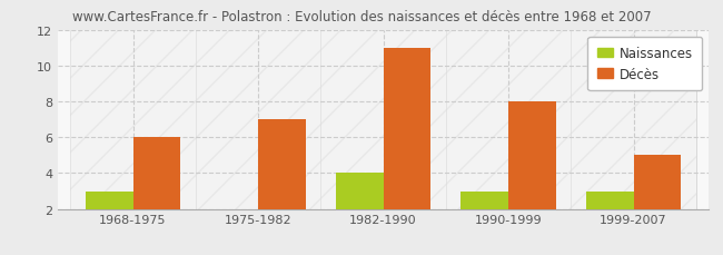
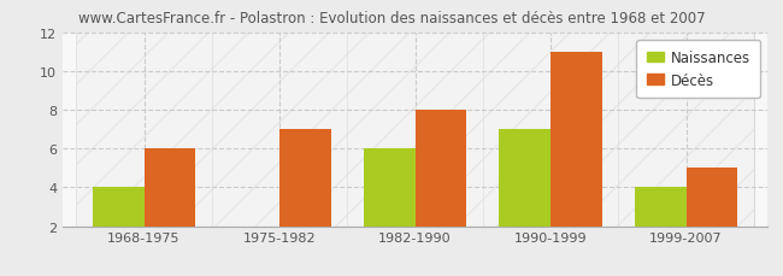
Naissances/1968-1975: 3 -> 4
Naissances/1982-1990: 4 -> 6
Décès/1982-1990: 11 -> 8
Naissances/1990-1999: 3 -> 7
Décès/1990-1999: 8 -> 11
Naissances/1999-2007: 3 -> 4
